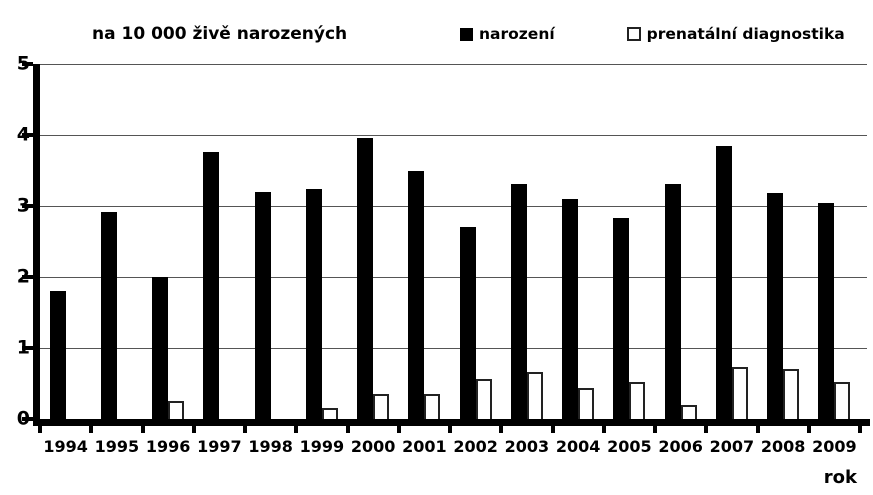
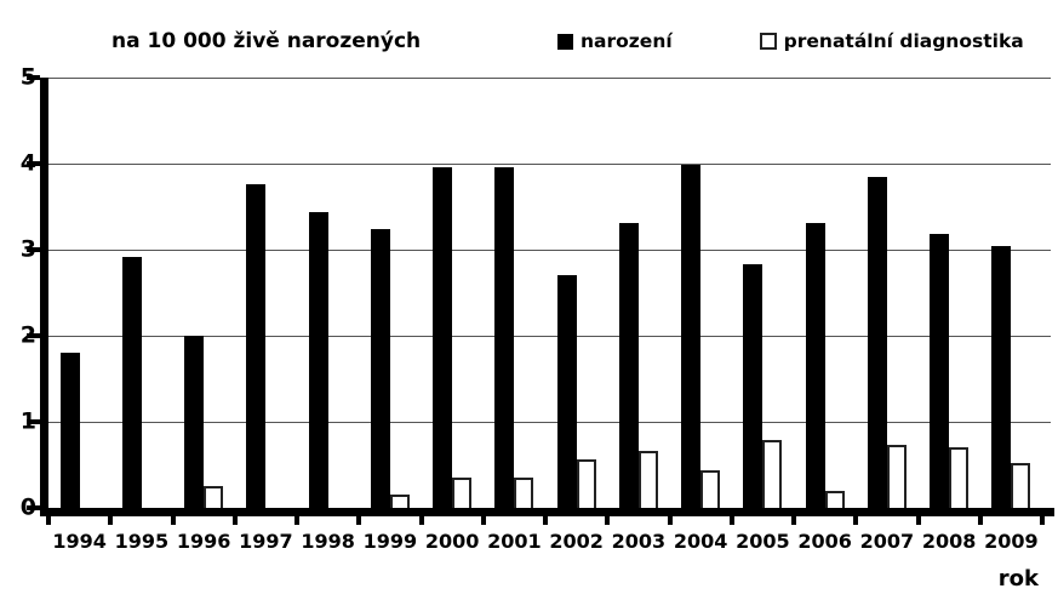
narození/1998: 3.2 -> 3.4
narození/2001: 3.5 -> 4.0
narození/2004: 3.1 -> 4.0
prenatální diagnostika/2005: 0.5 -> 0.8
